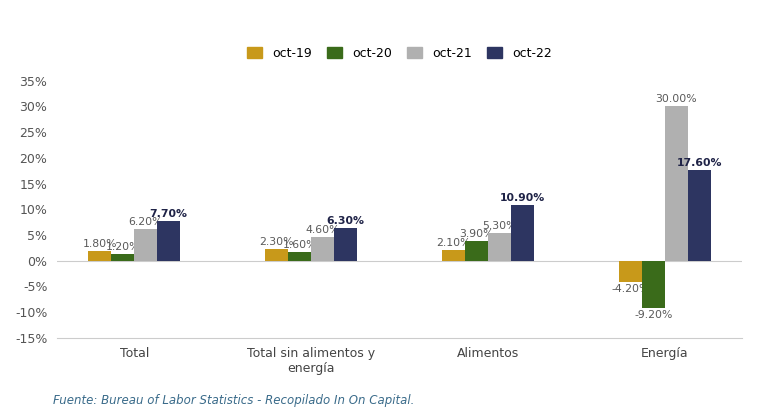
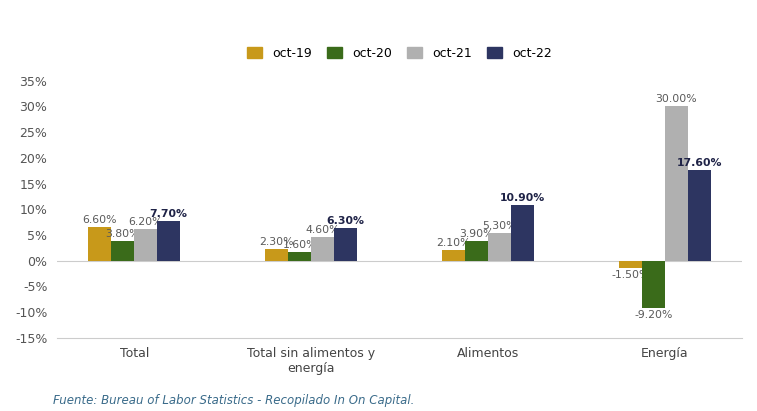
oct-19/Total: 1.8% -> 6.6%
oct-20/Total: 1.2% -> 3.8%
oct-19/Energía: -4.20% -> -1.50%
